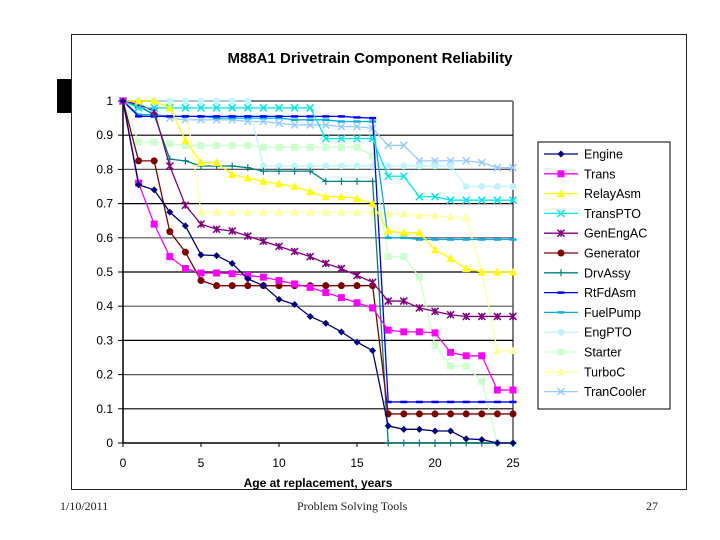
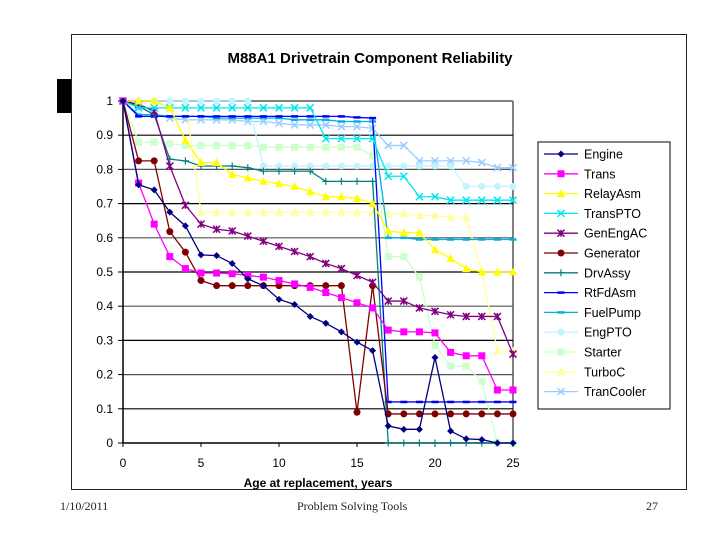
Generator/15: 0.46 -> 0.09
Engine/20: 0.04 -> 0.25
GenEngAC/25: 0.37 -> 0.26
